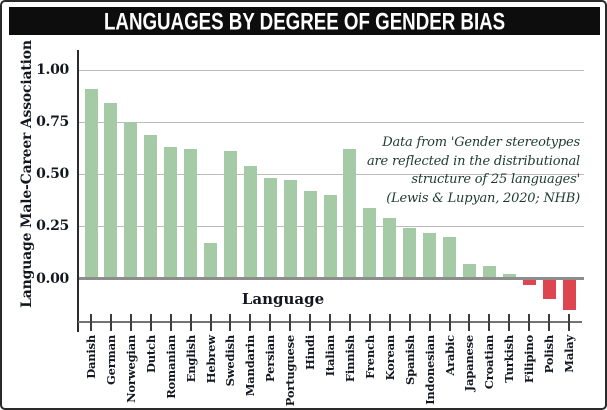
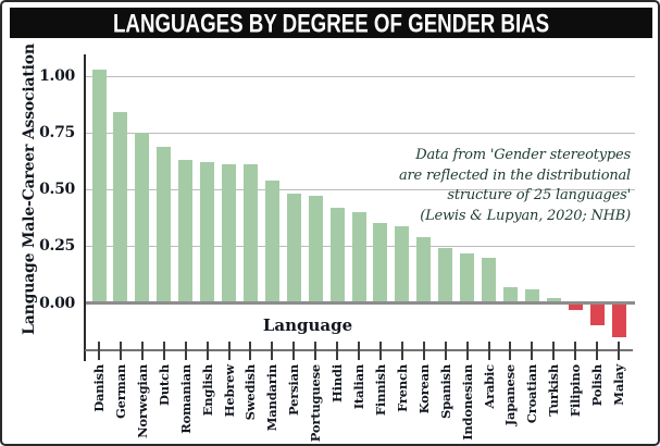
Danish: 0.91 -> 1.03
Hebrew: 0.17 -> 0.61
Finnish: 0.62 -> 0.35
